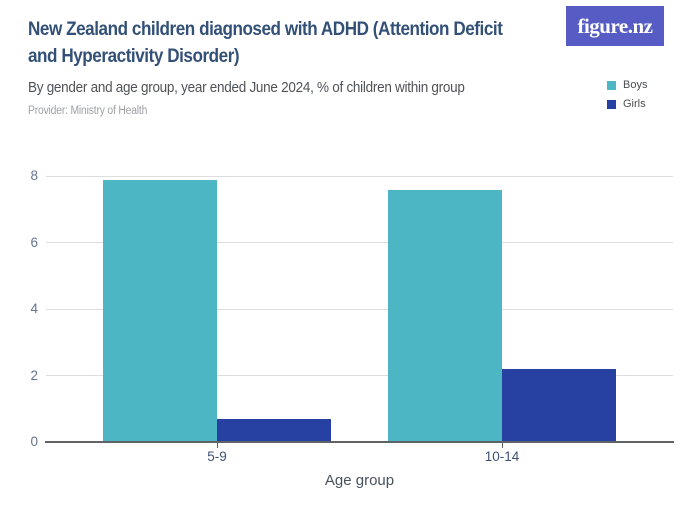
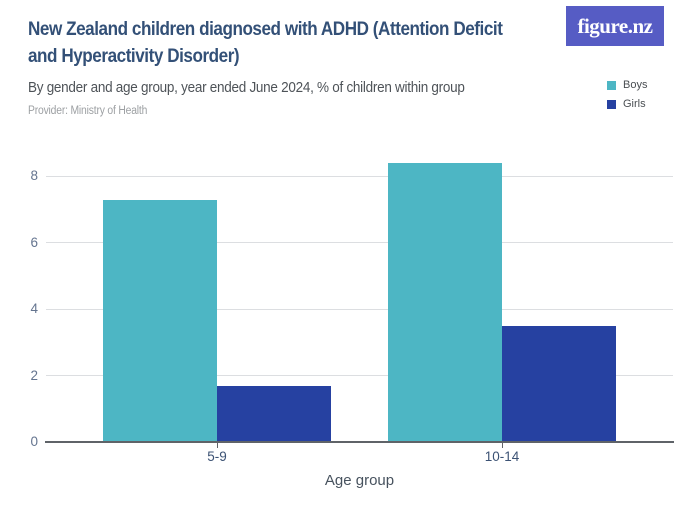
Boys/5-9: 7.9 -> 7.3
Girls/5-9: 0.7 -> 1.7
Boys/10-14: 7.6 -> 8.4
Girls/10-14: 2.2 -> 3.5
